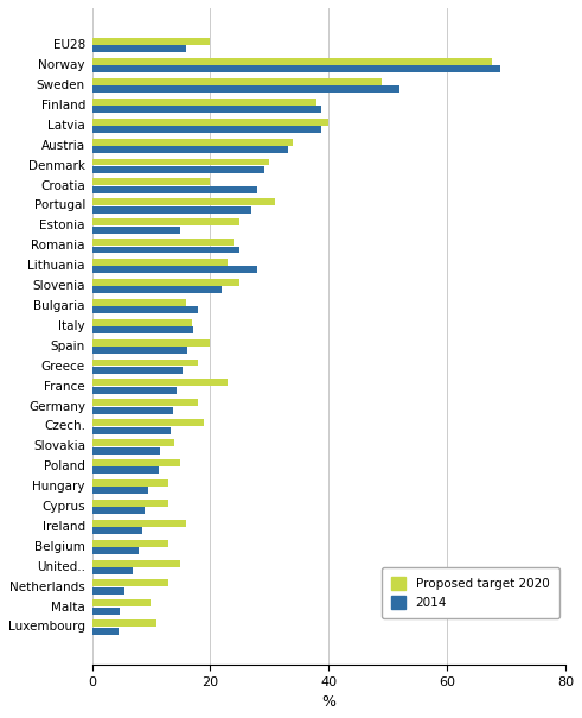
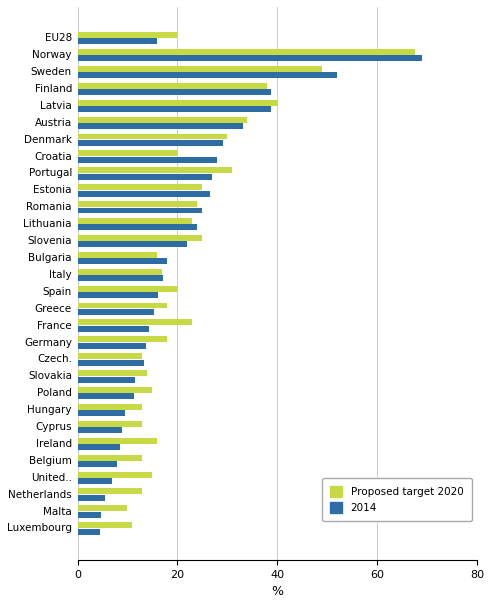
2014/Estonia: 15.0 -> 26.5
2014/Lithuania: 28.0 -> 23.9
Proposed target 2020/Czech.: 19.0 -> 13.0
